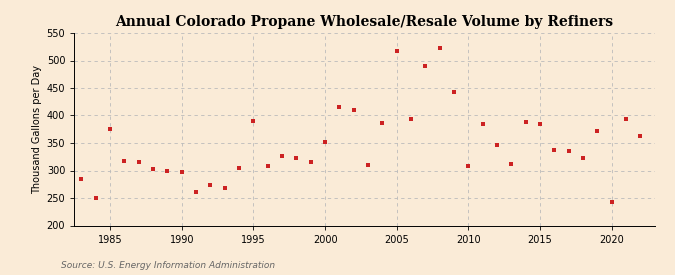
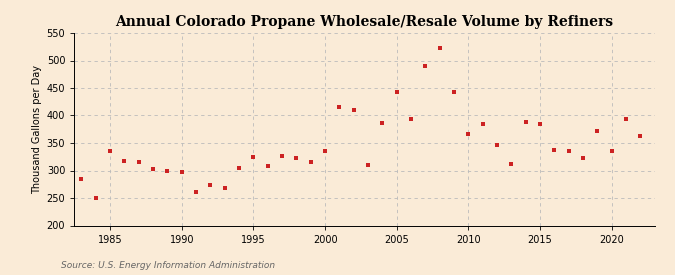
1985: 376 -> 336
1995: 390 -> 325
2000: 352 -> 336
2005: 518 -> 443
2010: 308 -> 367
2020: 242 -> 335
